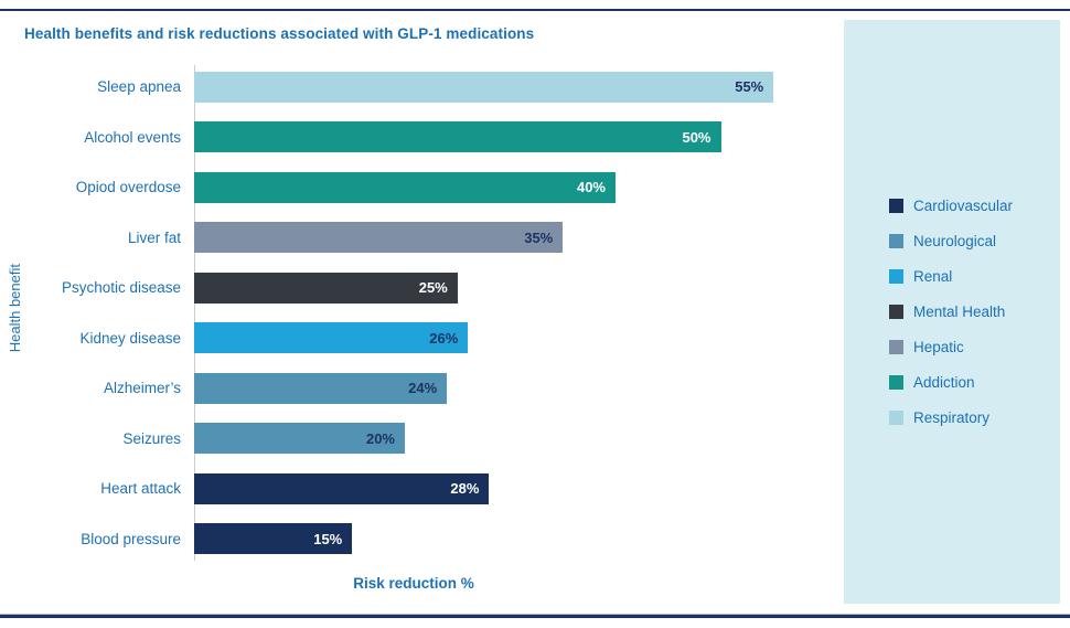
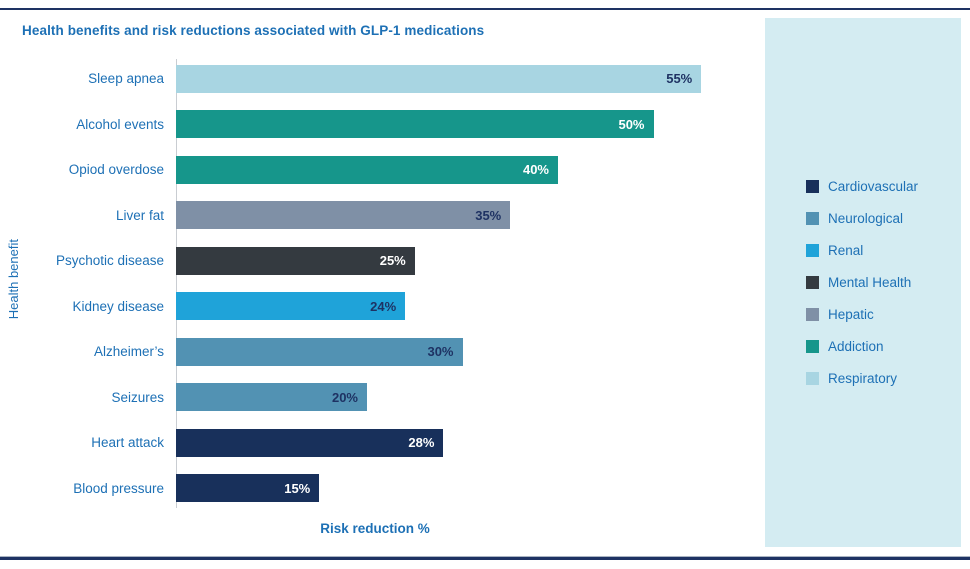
Kidney disease: 26% -> 24%
Alzheimer’s: 24% -> 30%
